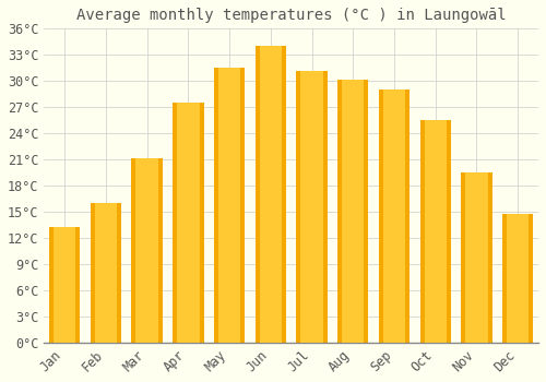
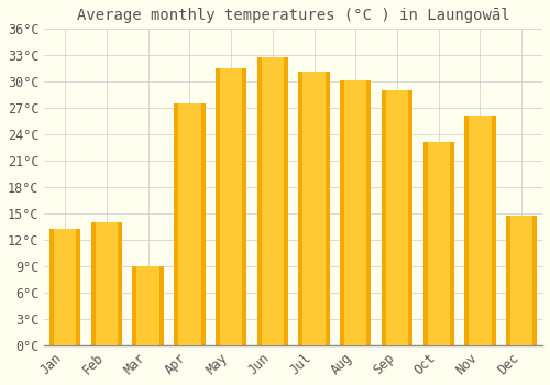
Feb: 16.0°C -> 14.0°C
Mar: 21.2°C -> 9.0°C
Jun: 34.0°C -> 32.8°C
Oct: 25.5°C -> 23.2°C
Nov: 19.5°C -> 26.2°C
